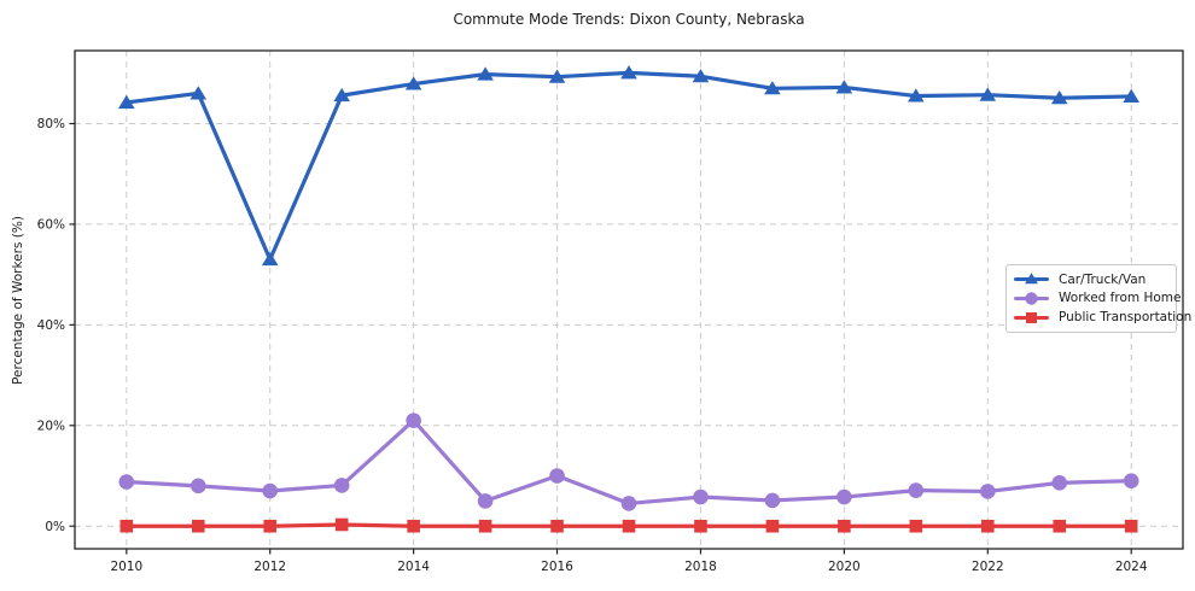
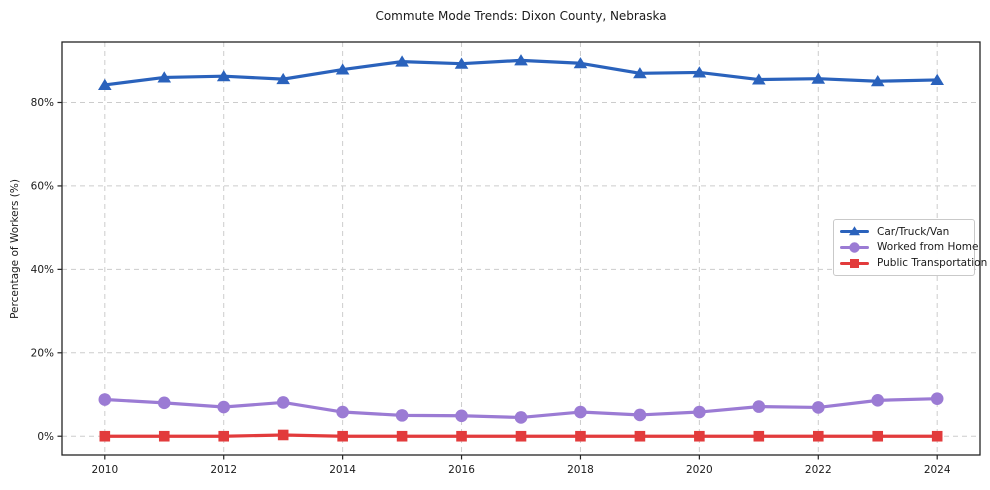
Car/Truck/Van/2012: 53% -> 86%
Worked from Home/2014: 21% -> 6%
Worked from Home/2016: 10% -> 5%
